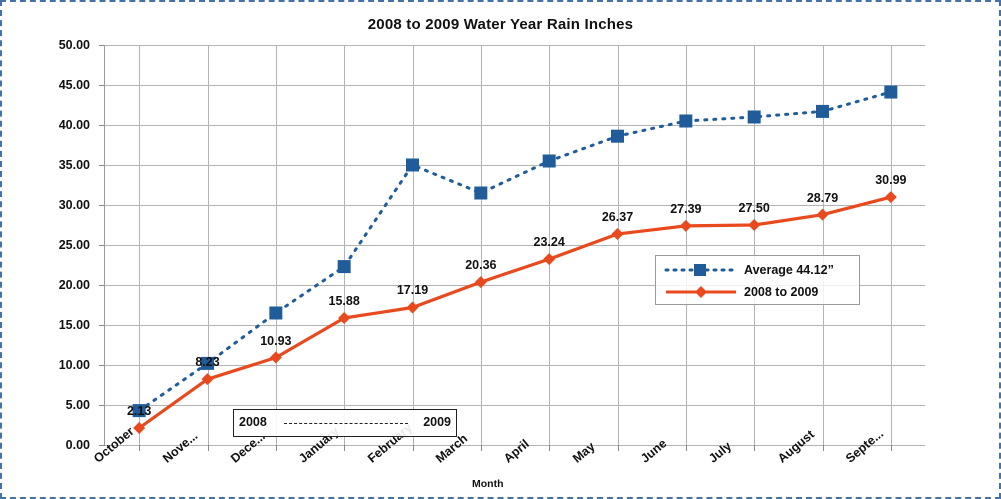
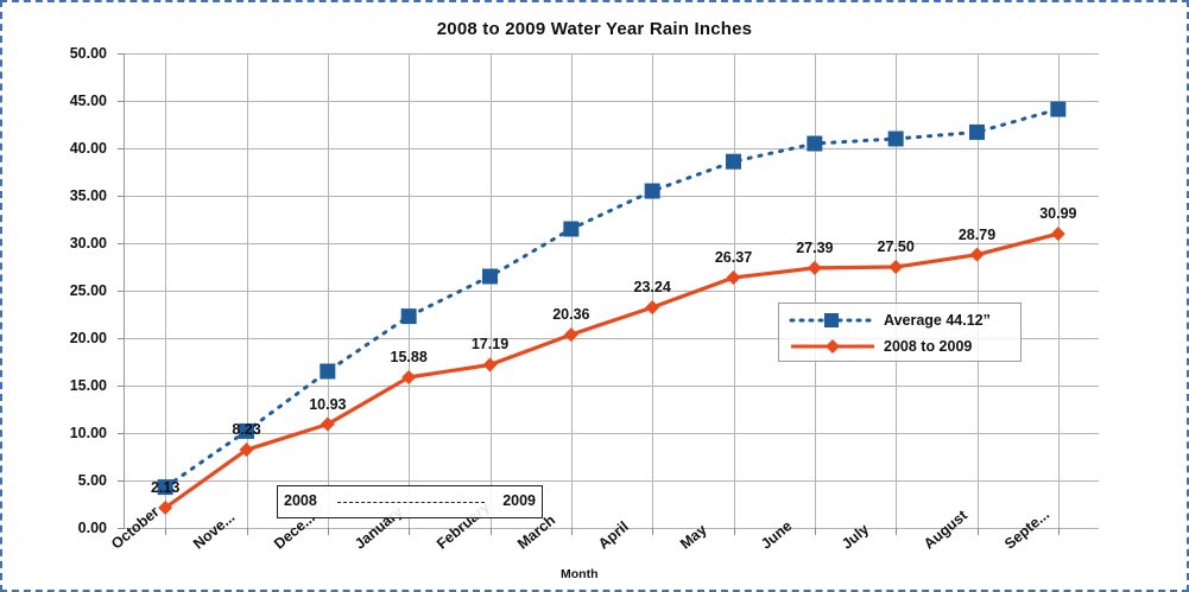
Average 44.12”/February: 35 -> 26
